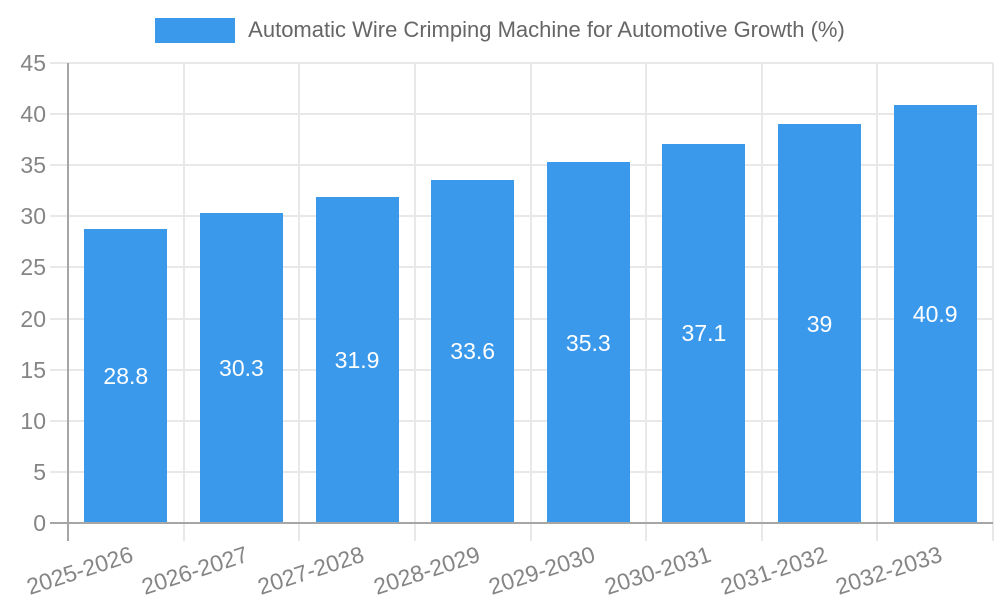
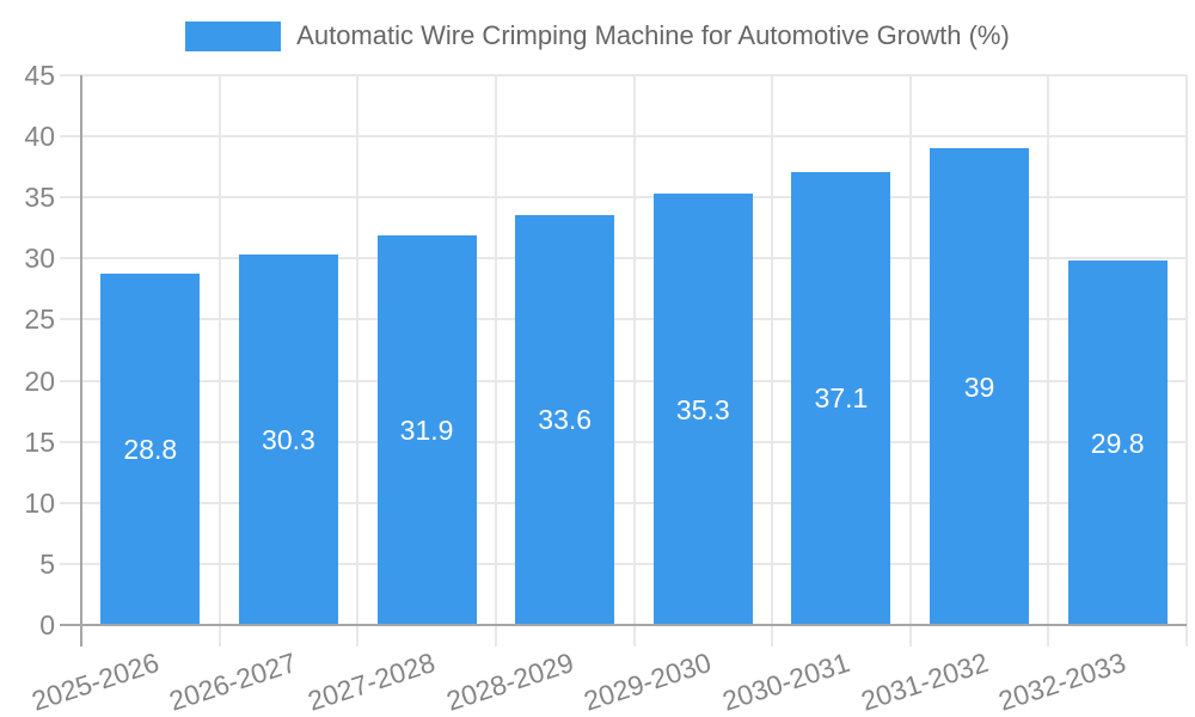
2032-2033: 40.9 -> 29.8
